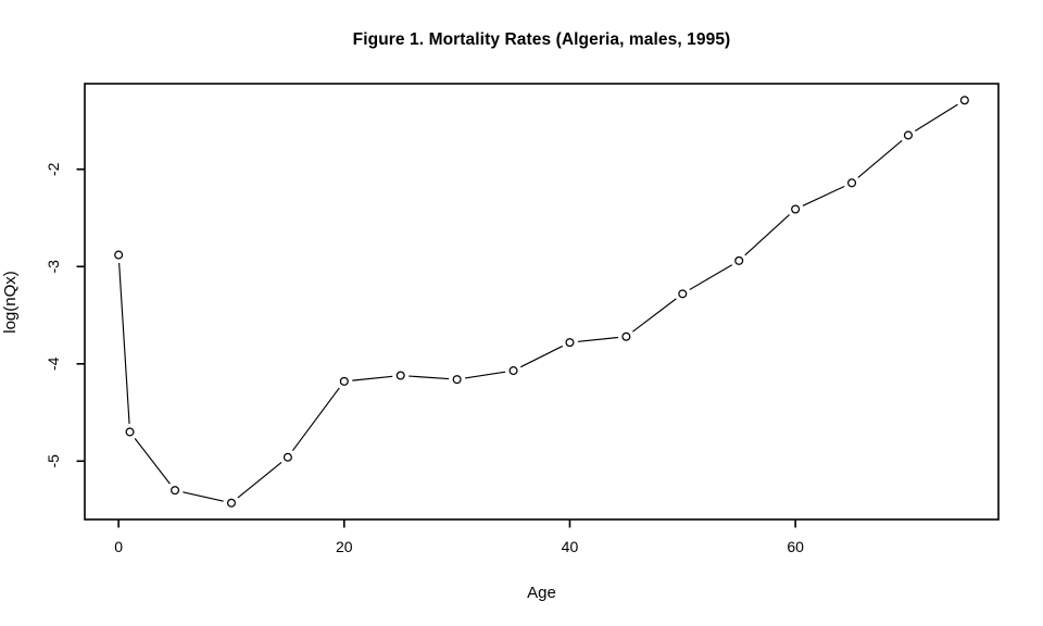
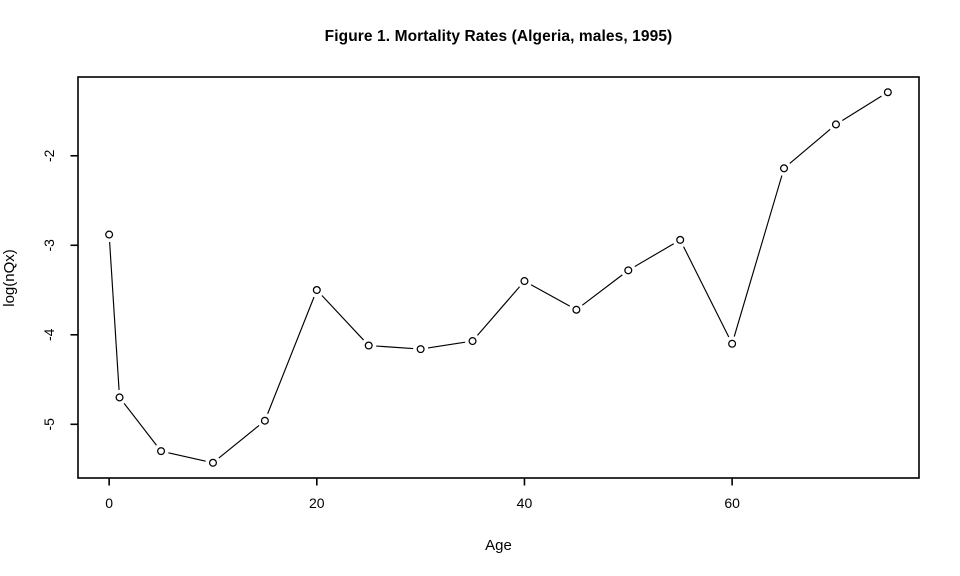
20: -4.2 -> -3.5
40: -3.8 -> -3.4
60: -2.4 -> -4.1
